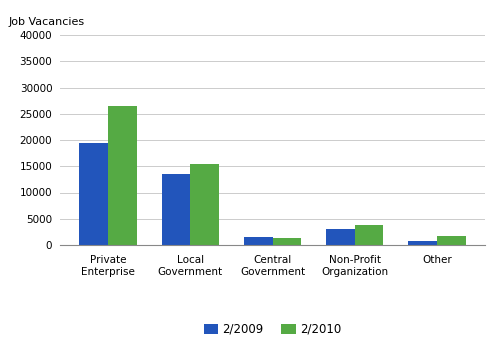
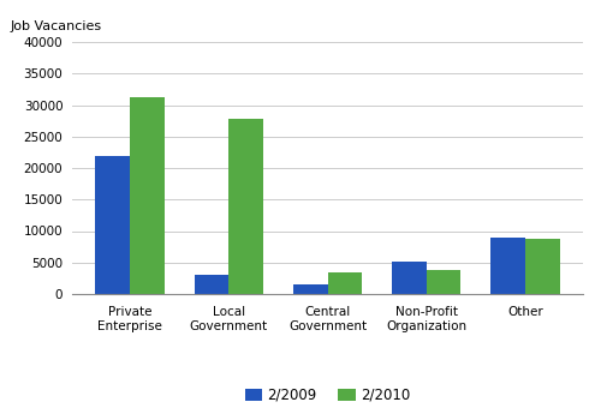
2/2009/Private Enterprise: 19500 -> 22000
2/2010/Private Enterprise: 26500 -> 31200
2/2009/Local Government: 13500 -> 3000
2/2010/Local Government: 15500 -> 27800
2/2010/Central Government: 1400 -> 3400
2/2009/Non-Profit Organization: 3000 -> 5200
2/2009/Other: 800 -> 9000
2/2010/Other: 1800 -> 8800
